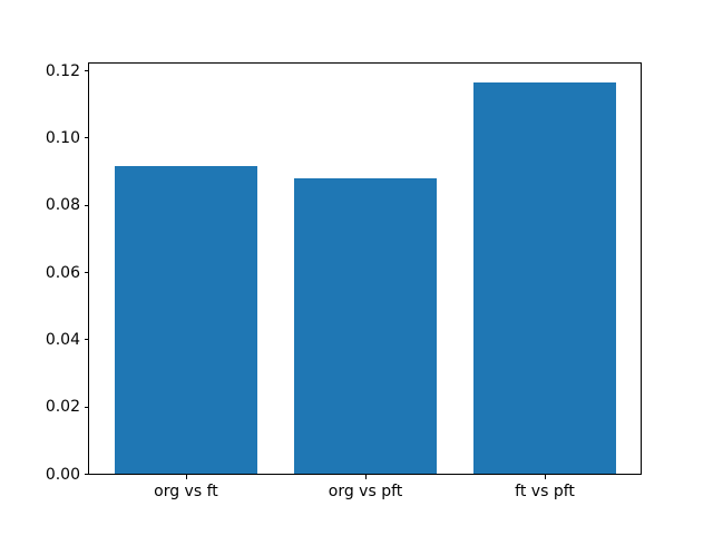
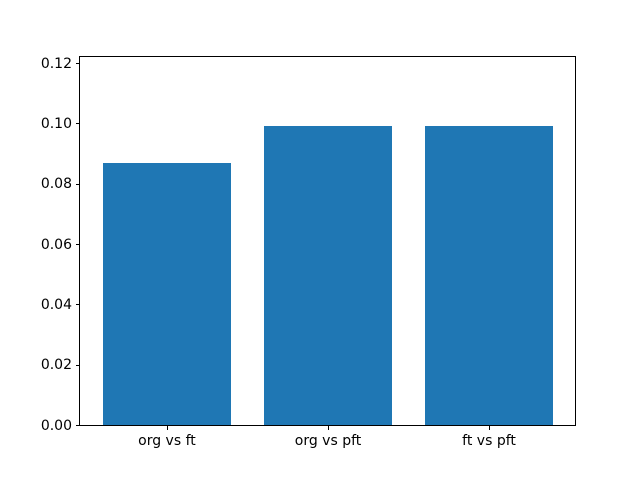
org vs ft: 0.092 -> 0.087
org vs pft: 0.088 -> 0.099
ft vs pft: 0.116 -> 0.099
